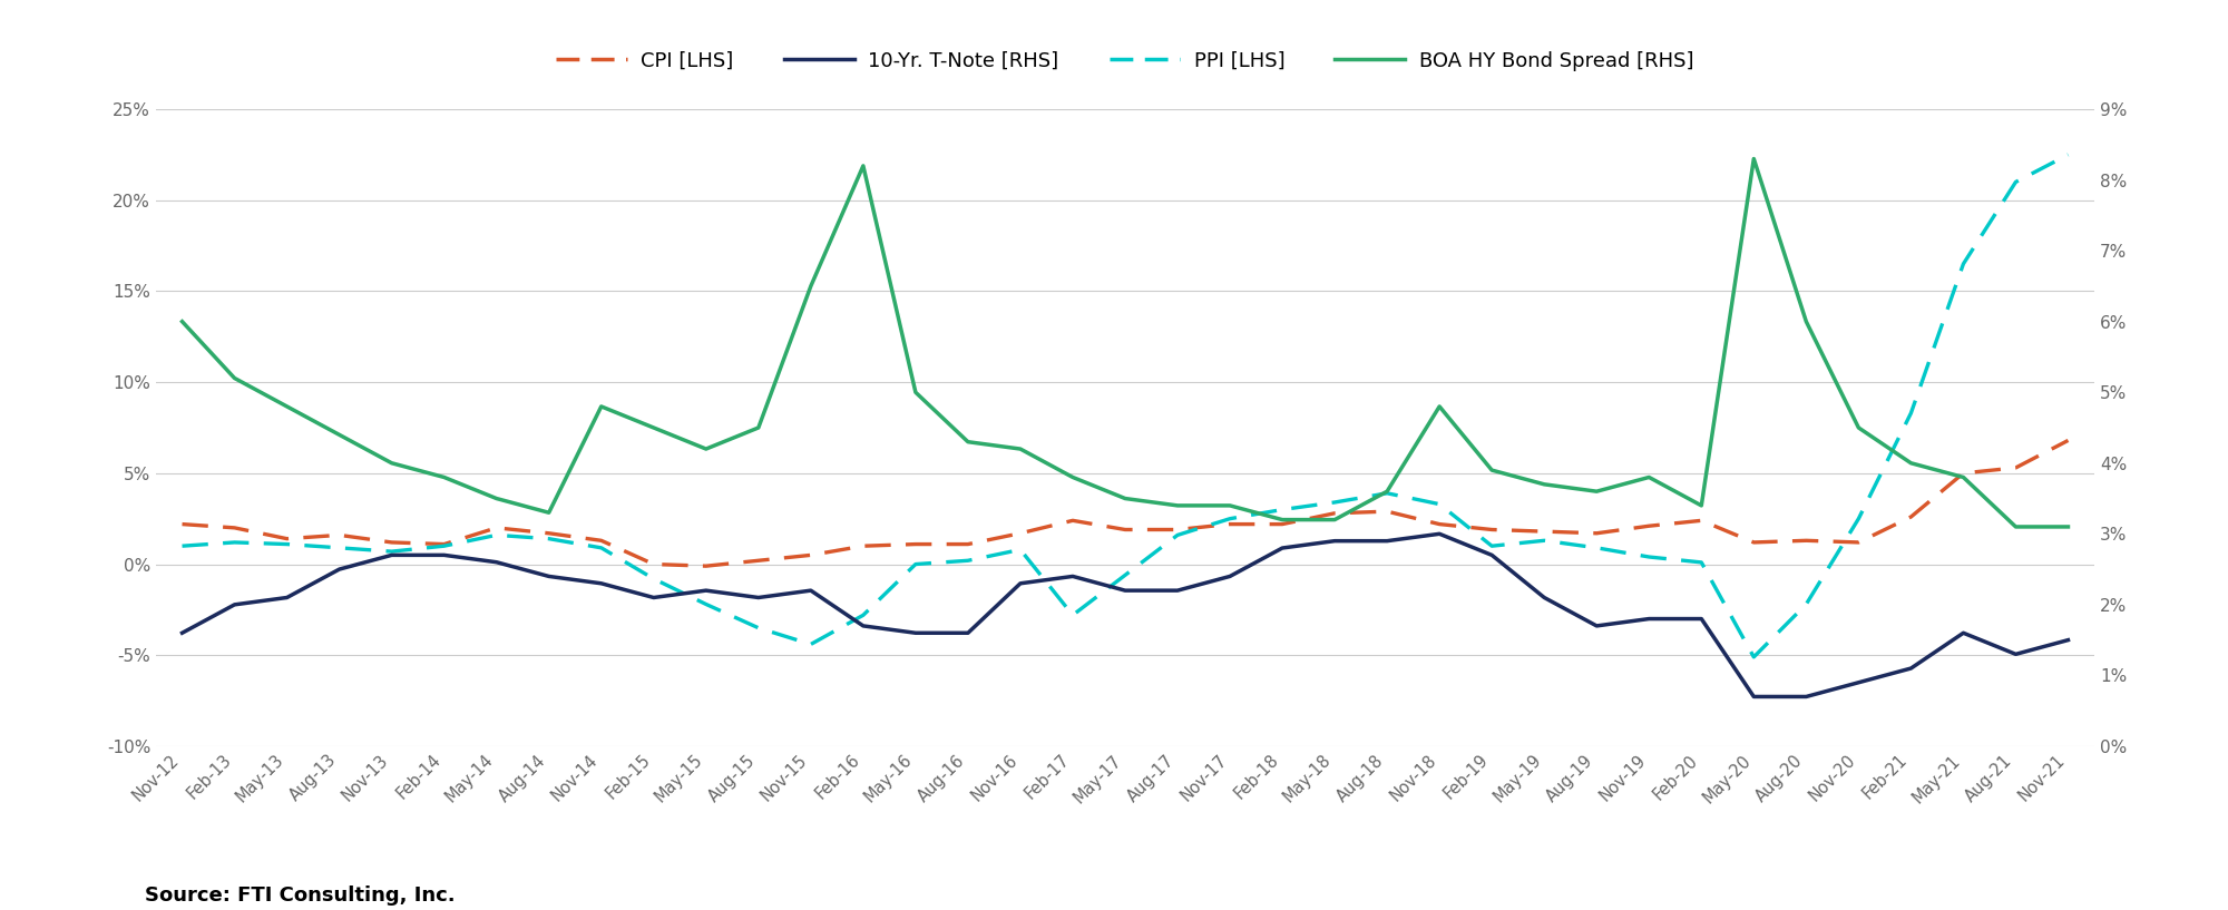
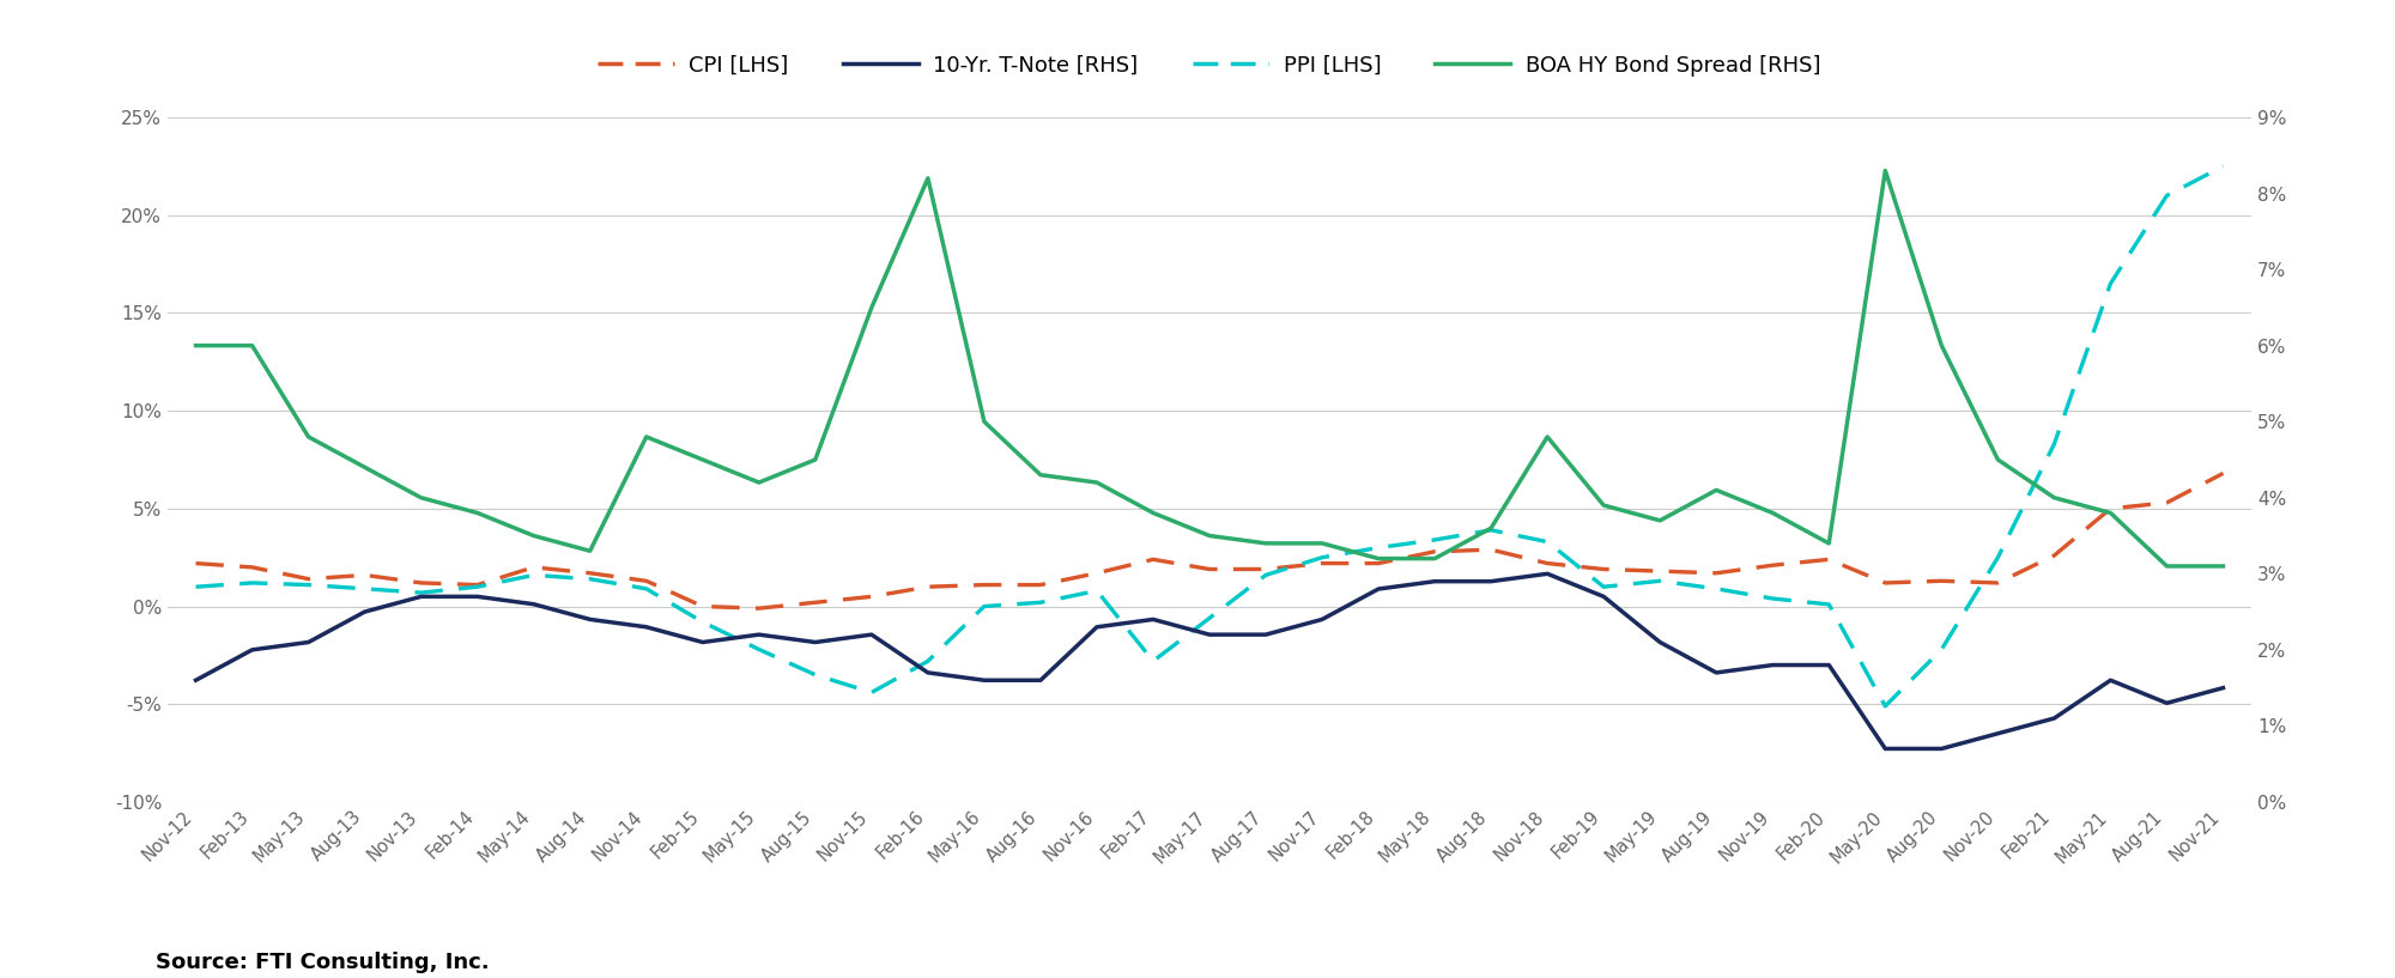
BOA HY Bond Spread [RHS]/Feb-13: 5.2% -> 6.0%
BOA HY Bond Spread [RHS]/Aug-19: 3.6% -> 4.1%
